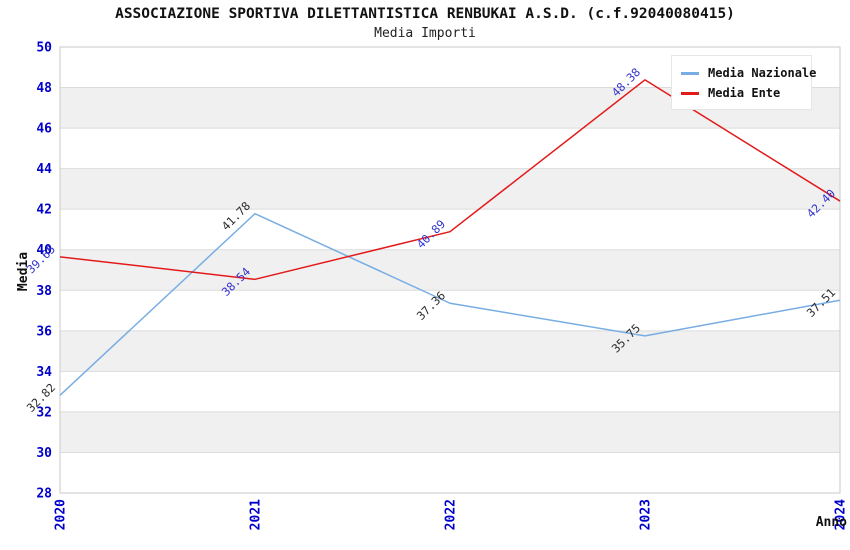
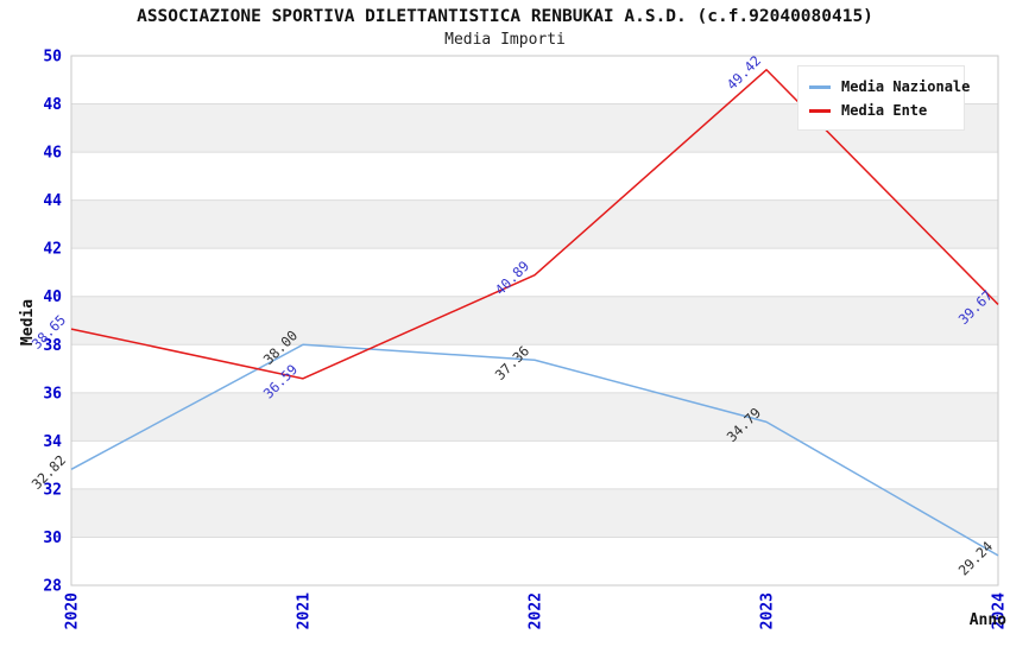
Media Ente/2020: 39.65 -> 38.65
Media Nazionale/2021: 41.78 -> 38.00
Media Ente/2021: 38.54 -> 36.59
Media Nazionale/2023: 35.75 -> 34.79
Media Ente/2023: 48.38 -> 49.42
Media Nazionale/2024: 37.51 -> 29.24
Media Ente/2024: 42.40 -> 39.67
